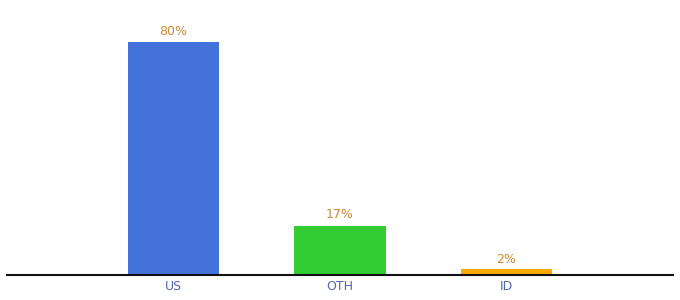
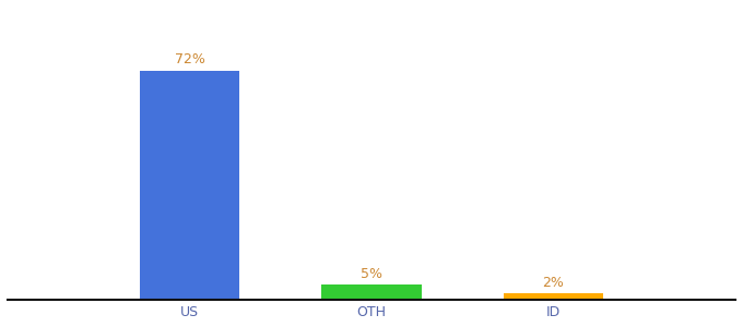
US: 80% -> 72%
OTH: 17% -> 5%
